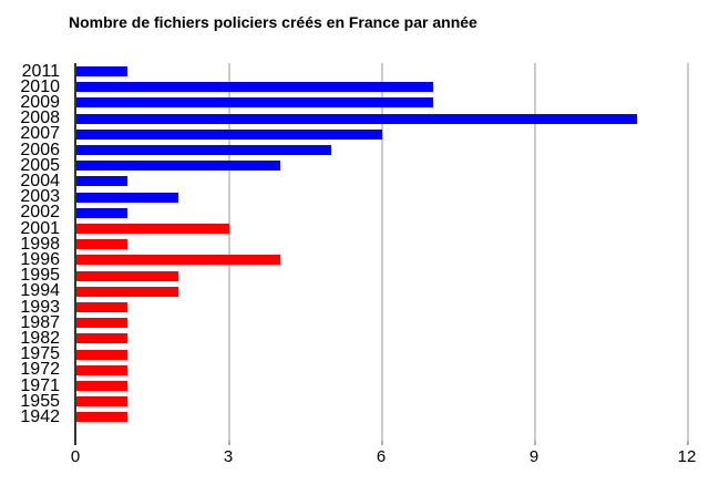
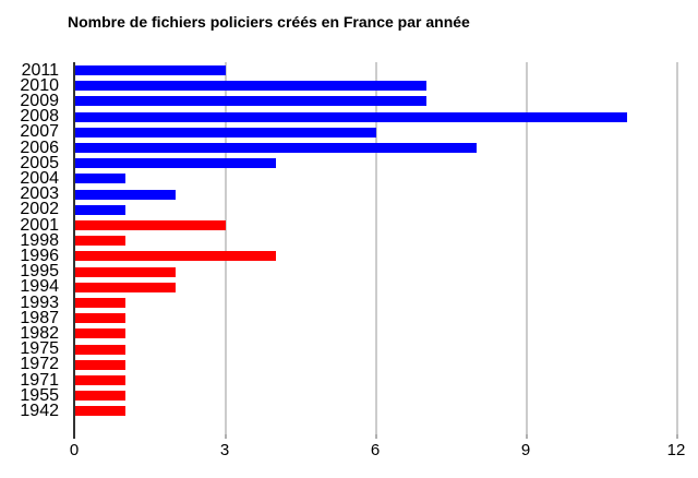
2011: 1 -> 3
2006: 5 -> 8
